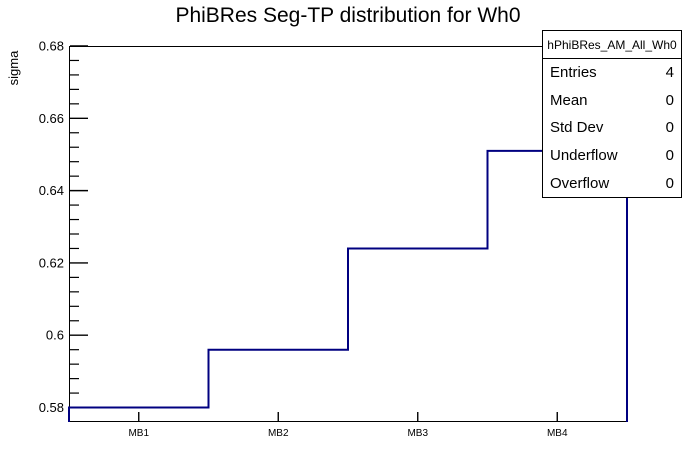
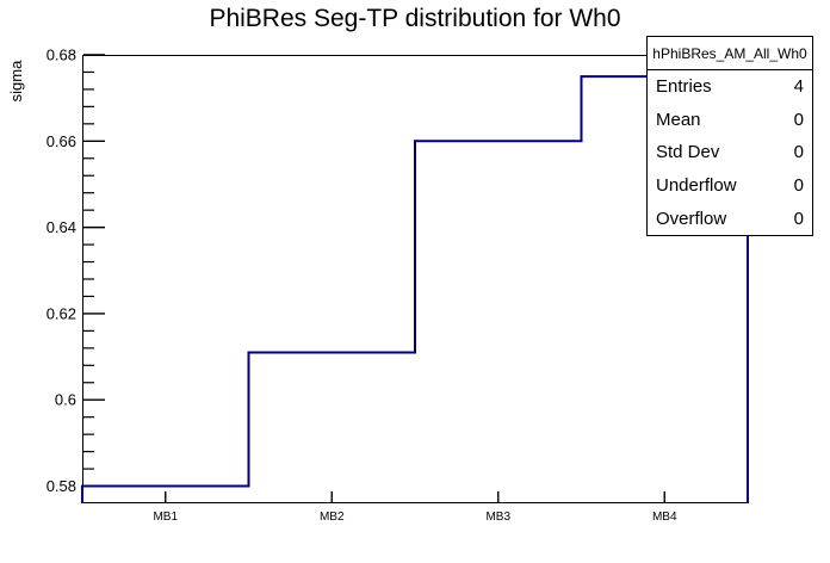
MB2: 0.596 -> 0.611
MB3: 0.624 -> 0.660
MB4: 0.651 -> 0.675
